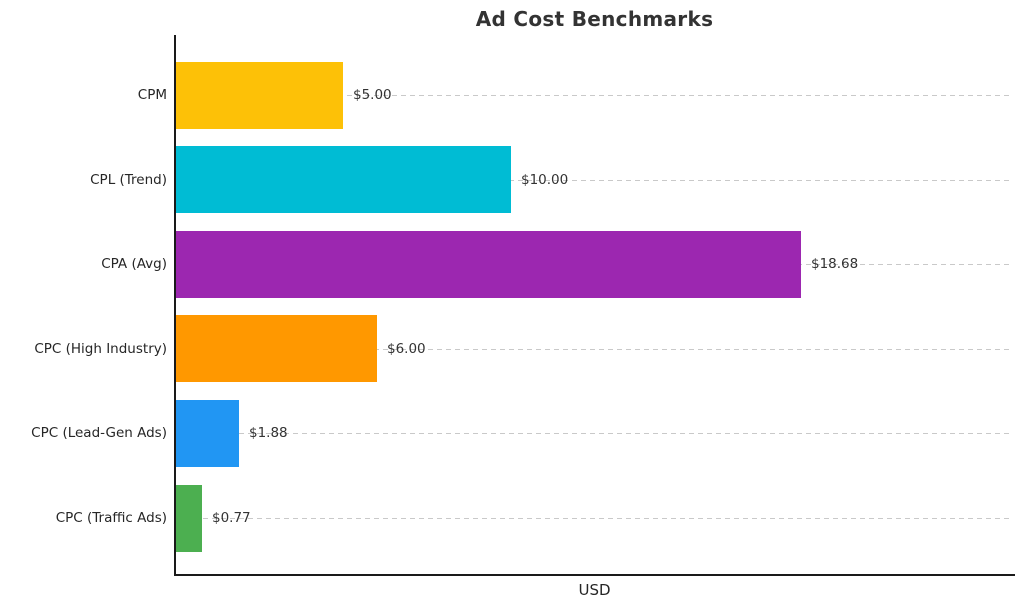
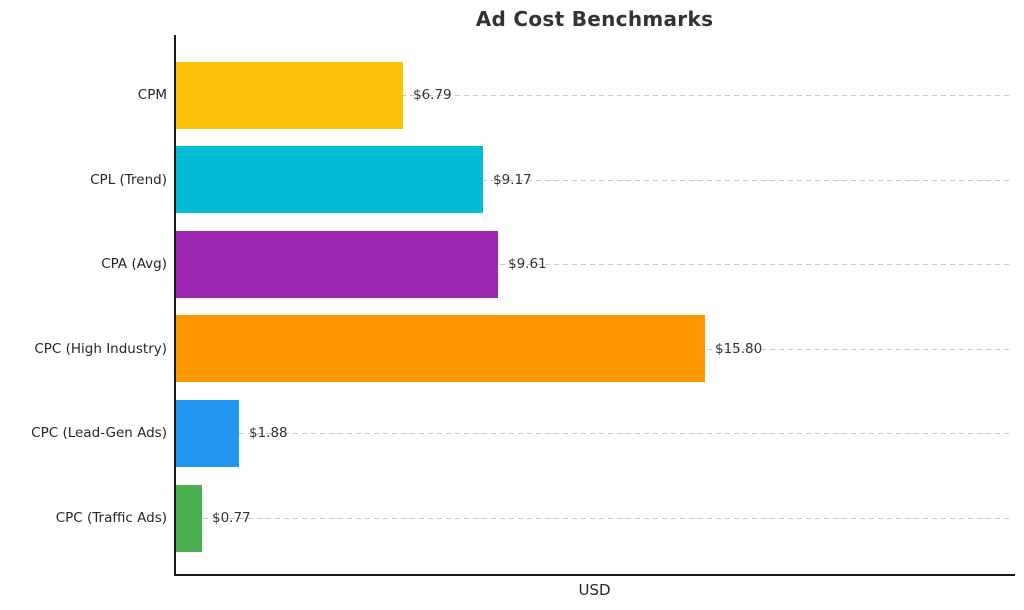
CPM: $5.00 -> $6.79
CPL (Trend): $10.00 -> $9.17
CPA (Avg): $18.68 -> $9.61
CPC (High Industry): $6.00 -> $15.80
